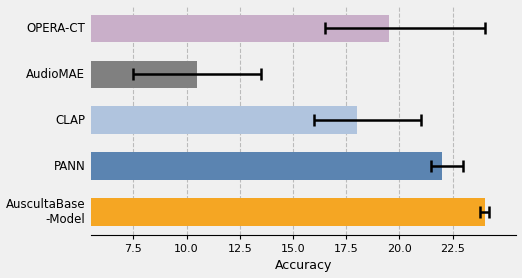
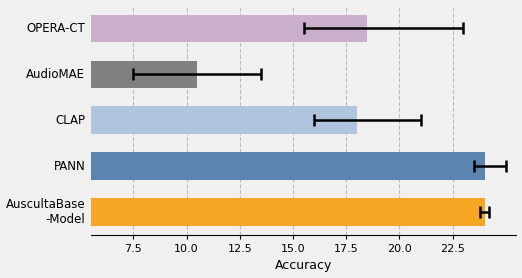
OPERA-CT: 19.5 -> 18.5
PANN: 22.0 -> 24.0
